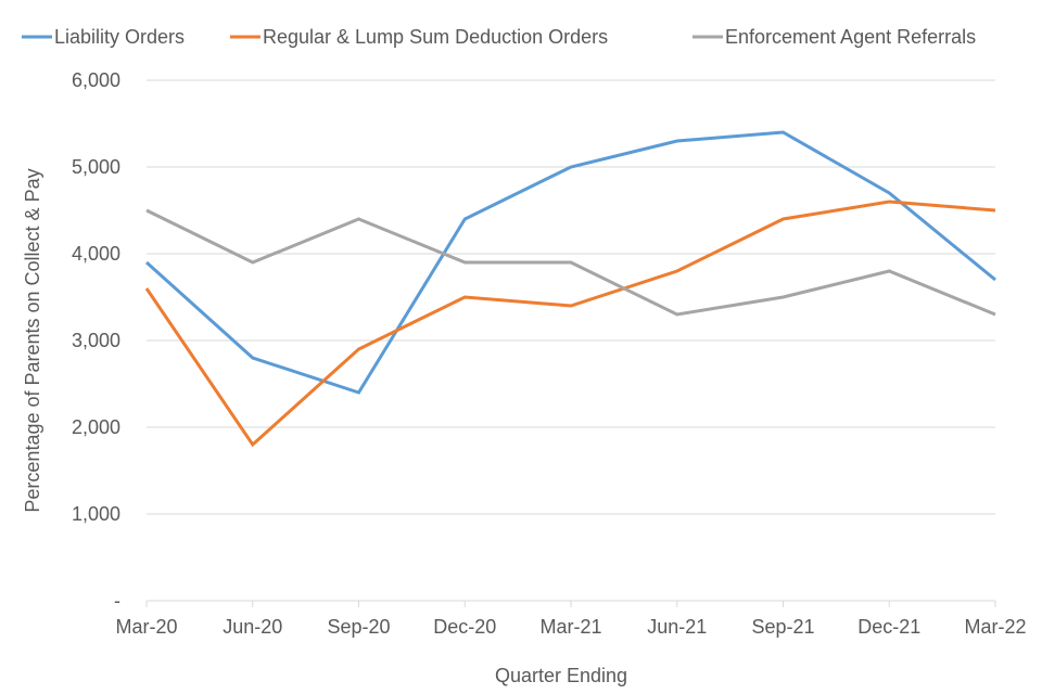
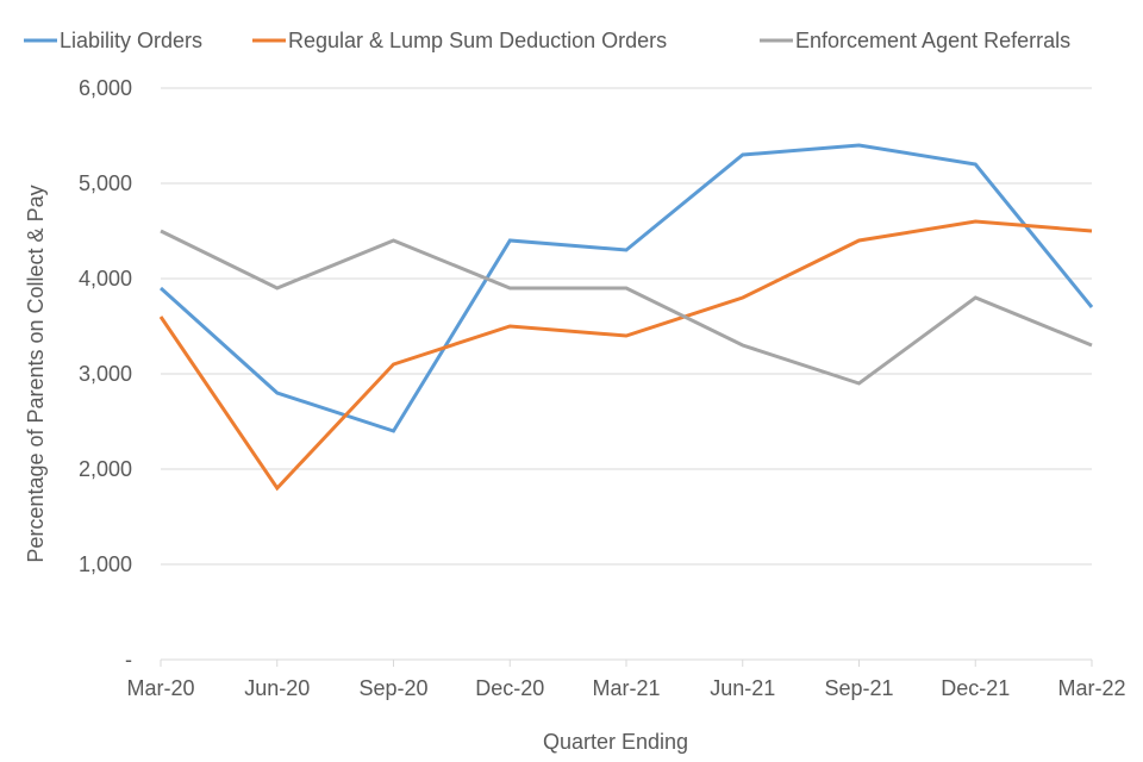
Regular & Lump Sum Deduction Orders/Sep-20: 2900 -> 3100
Liability Orders/Mar-21: 5000 -> 4300
Enforcement Agent Referrals/Sep-21: 3500 -> 2900
Liability Orders/Dec-21: 4700 -> 5200
